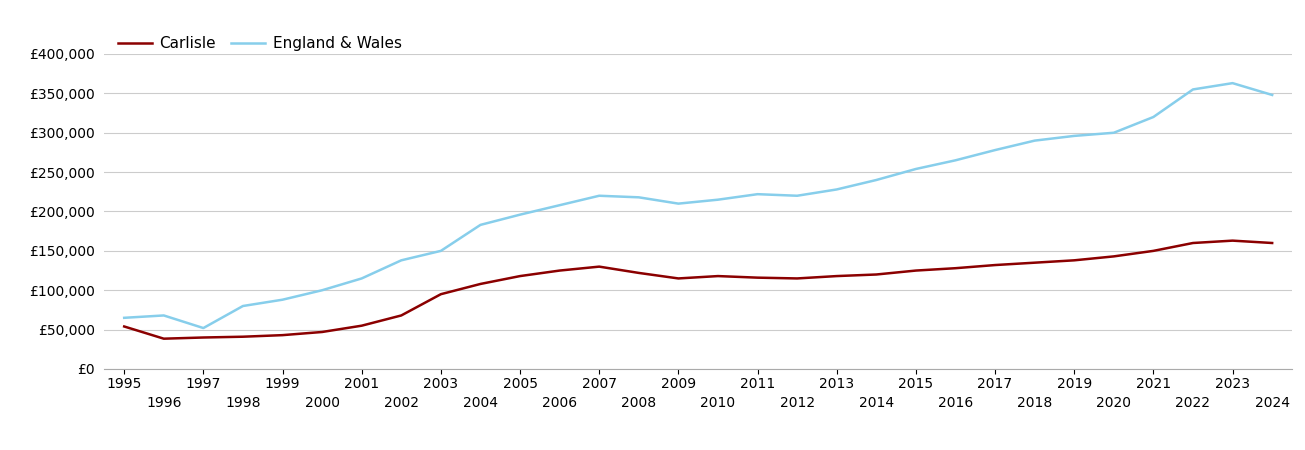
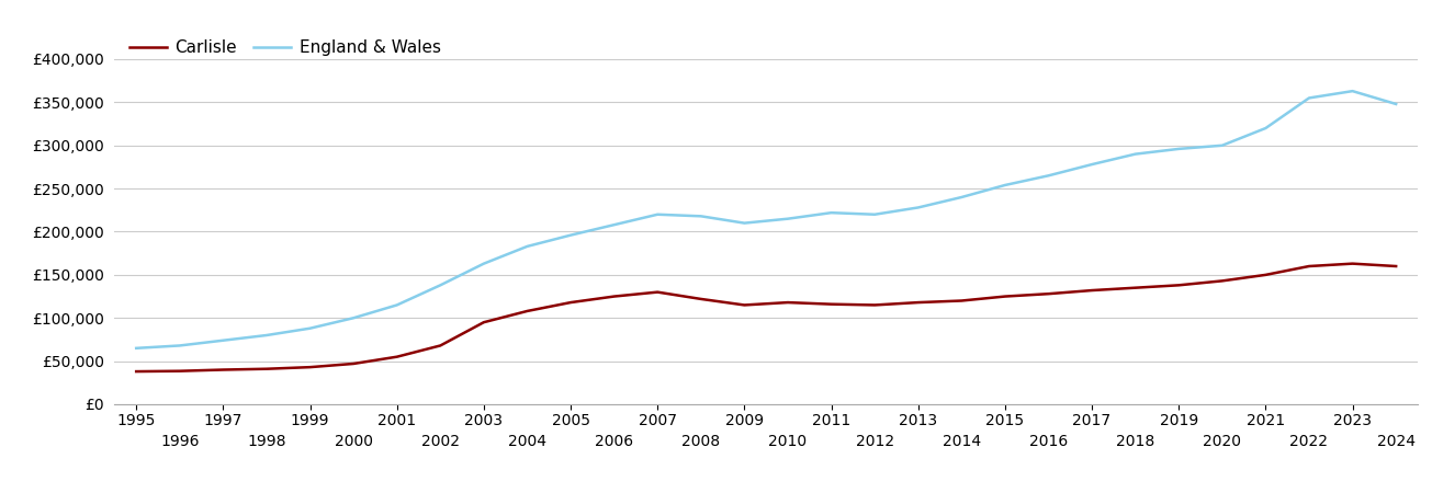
Carlisle/1995: £54,000 -> £38,000
England & Wales/1997: £52,000 -> £74,000
England & Wales/2003: £150,000 -> £163,000
